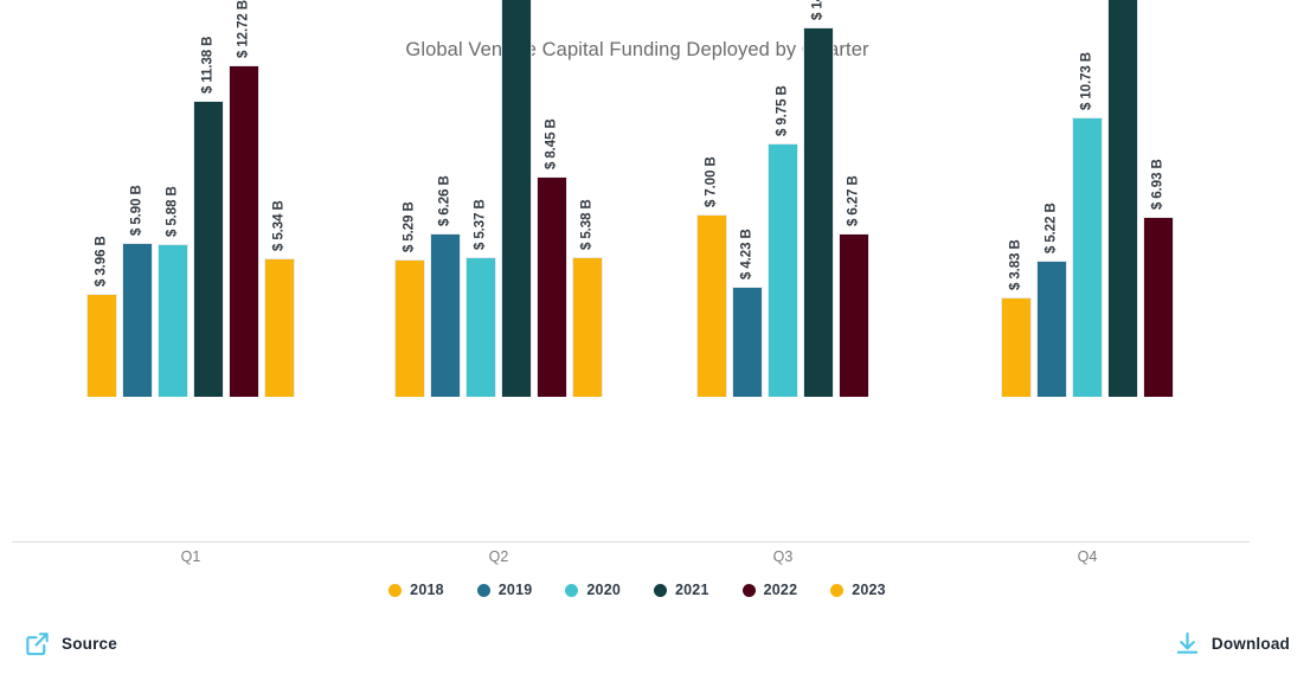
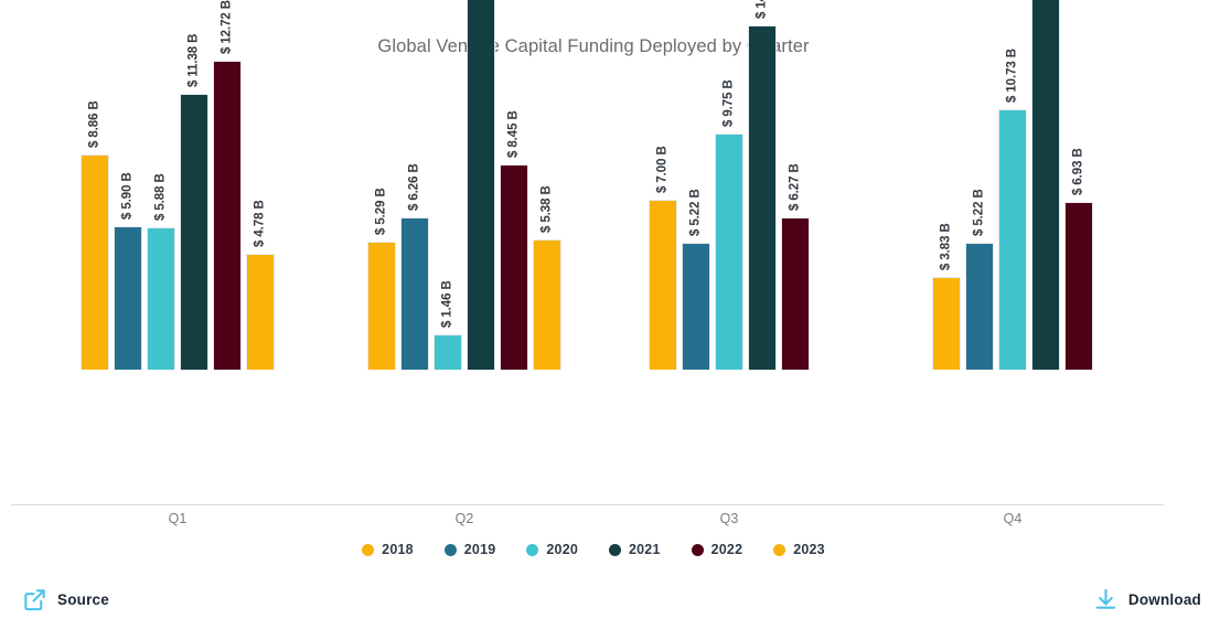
2018/Q1: 3.96 -> 8.86
2023/Q1: 5.34 -> 4.78
2020/Q2: 5.37 -> 1.46
2019/Q3: 4.23 -> 5.22
